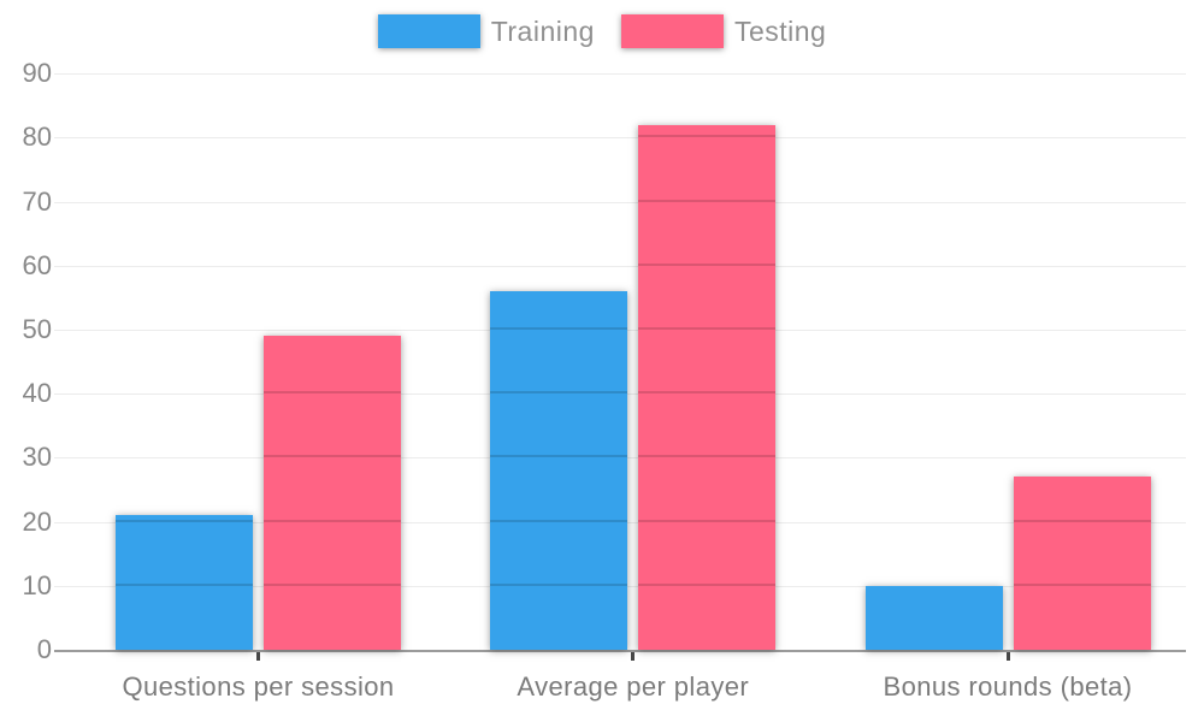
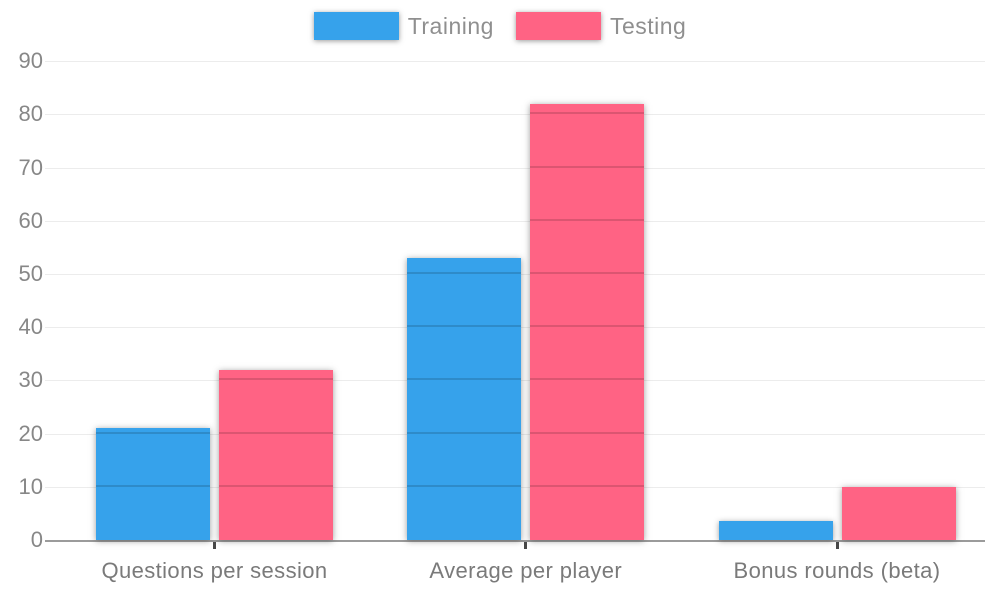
Testing/Questions per session: 49 -> 32
Training/Average per player: 56 -> 53
Training/Bonus rounds (beta): 10 -> 4
Testing/Bonus rounds (beta): 27 -> 10
